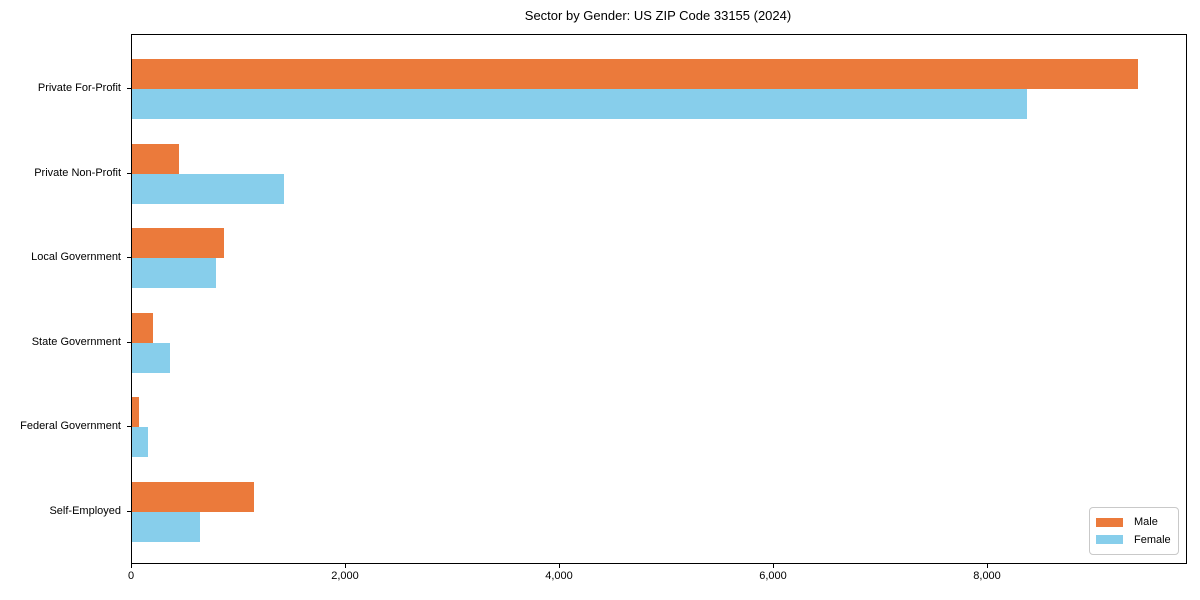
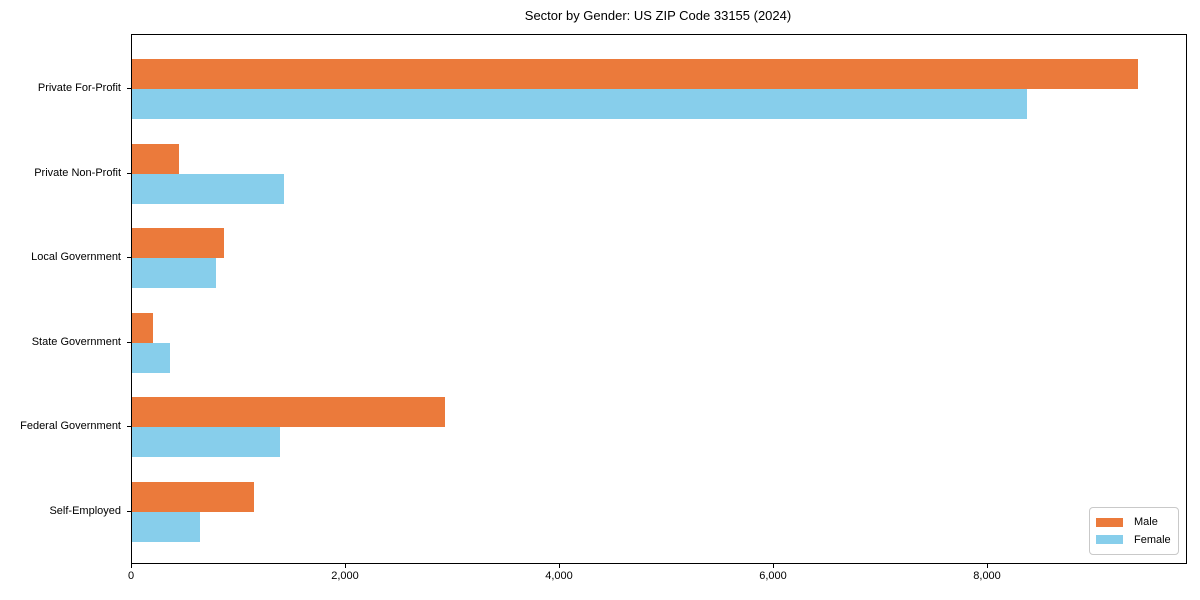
Male/Federal Government: 60 -> 2920
Female/Federal Government: 140 -> 1380
